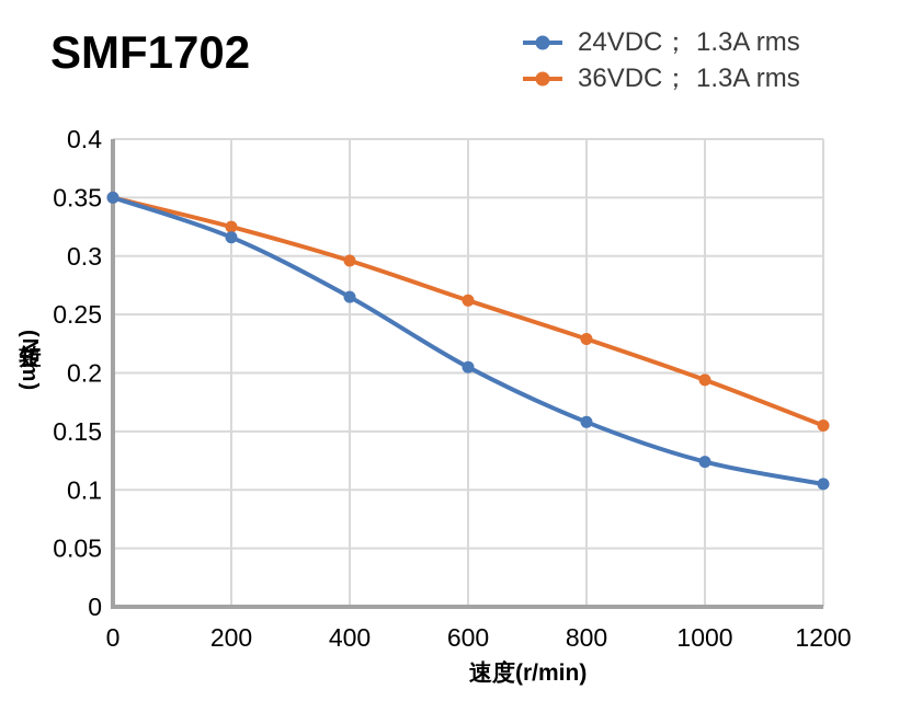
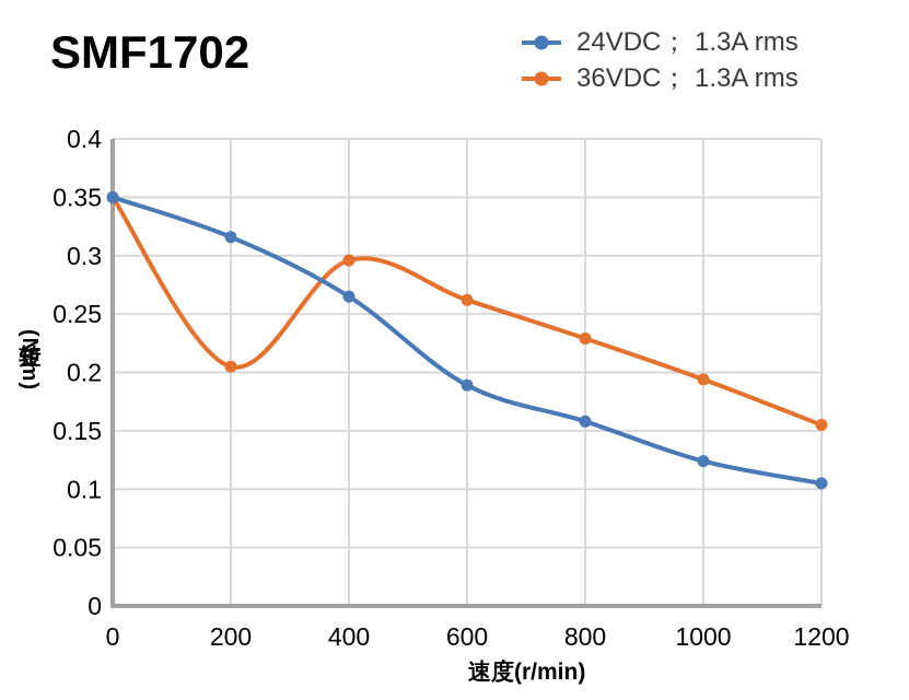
36VDC； 1.3A rms/200: 0.325 -> 0.205
24VDC； 1.3A rms/600: 0.205 -> 0.189
